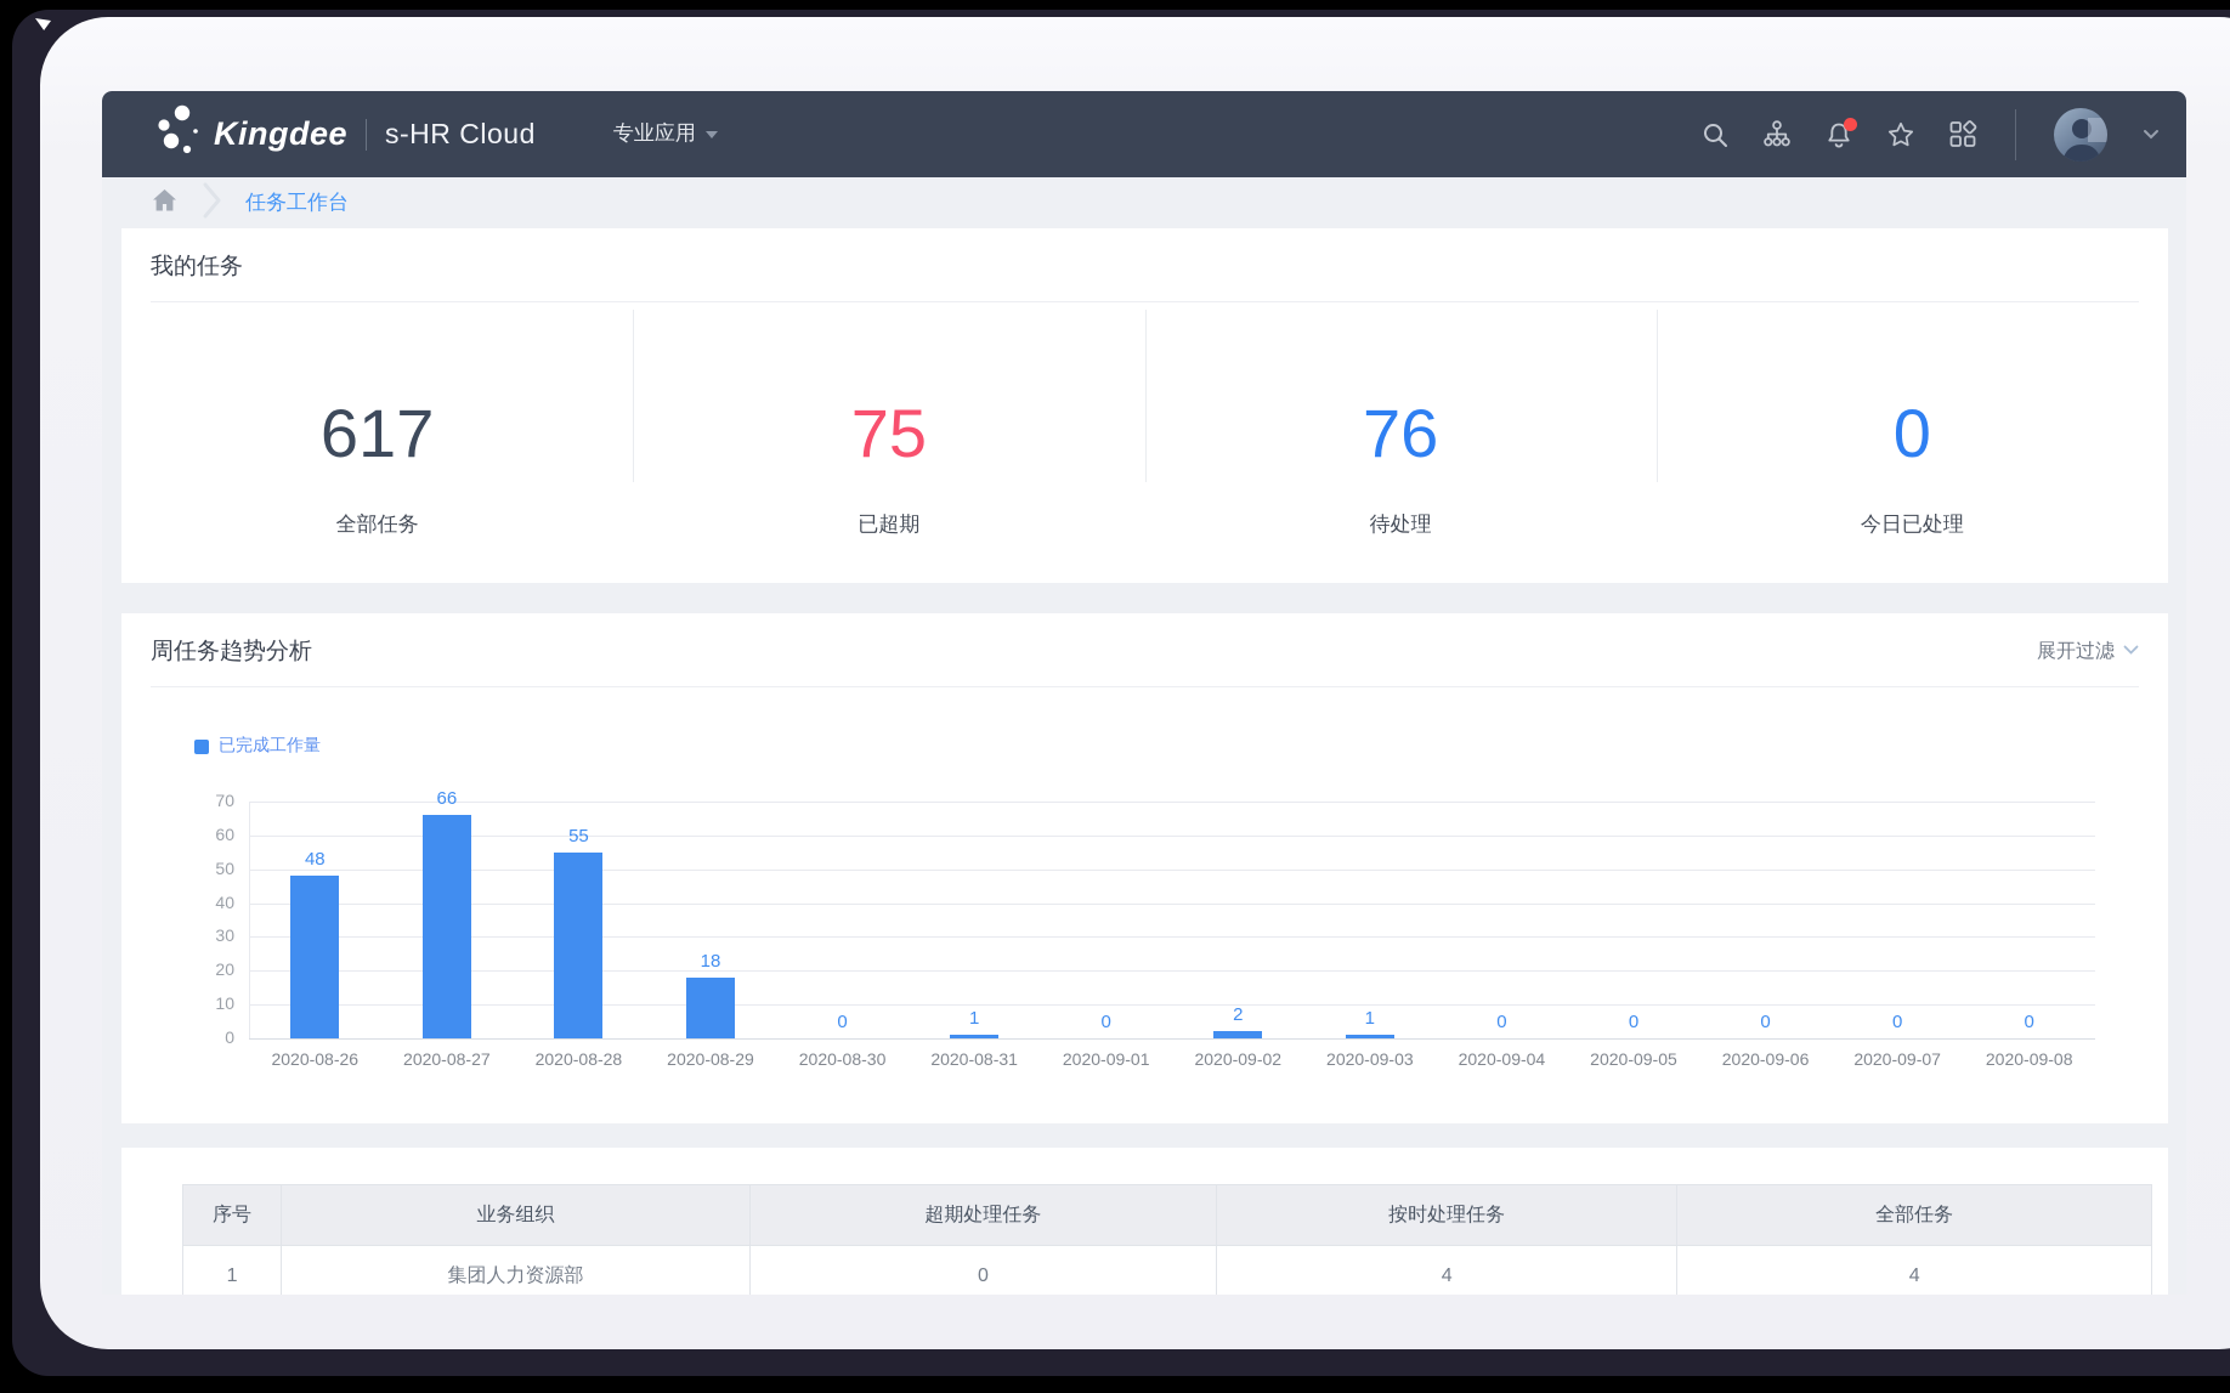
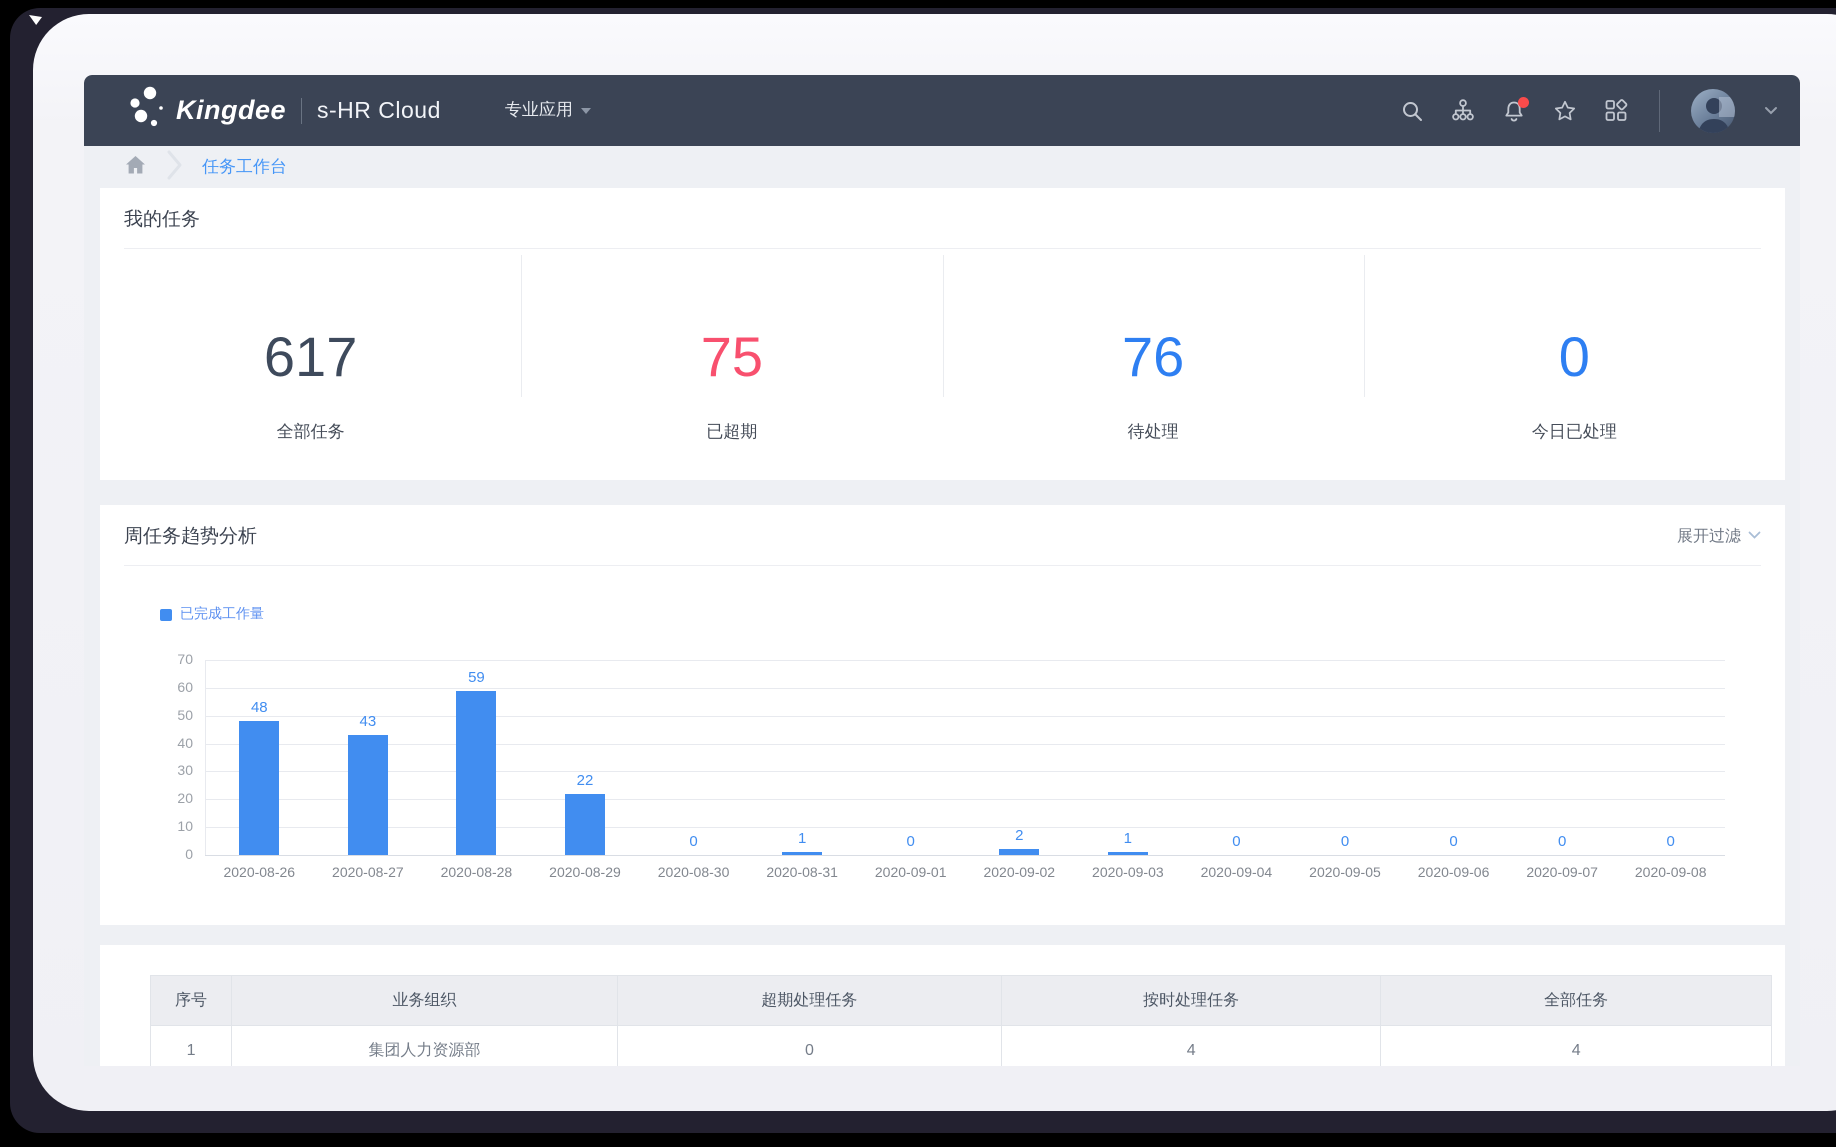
2020-08-27: 66 -> 43
2020-08-28: 55 -> 59
2020-08-29: 18 -> 22
